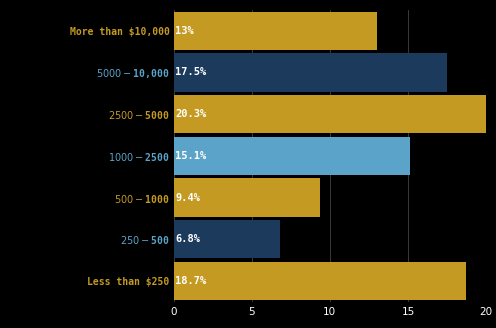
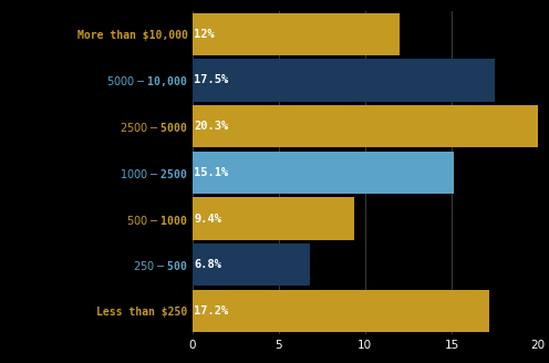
More than $10,000: 13% -> 12%
Less than $250: 18.7% -> 17.2%
